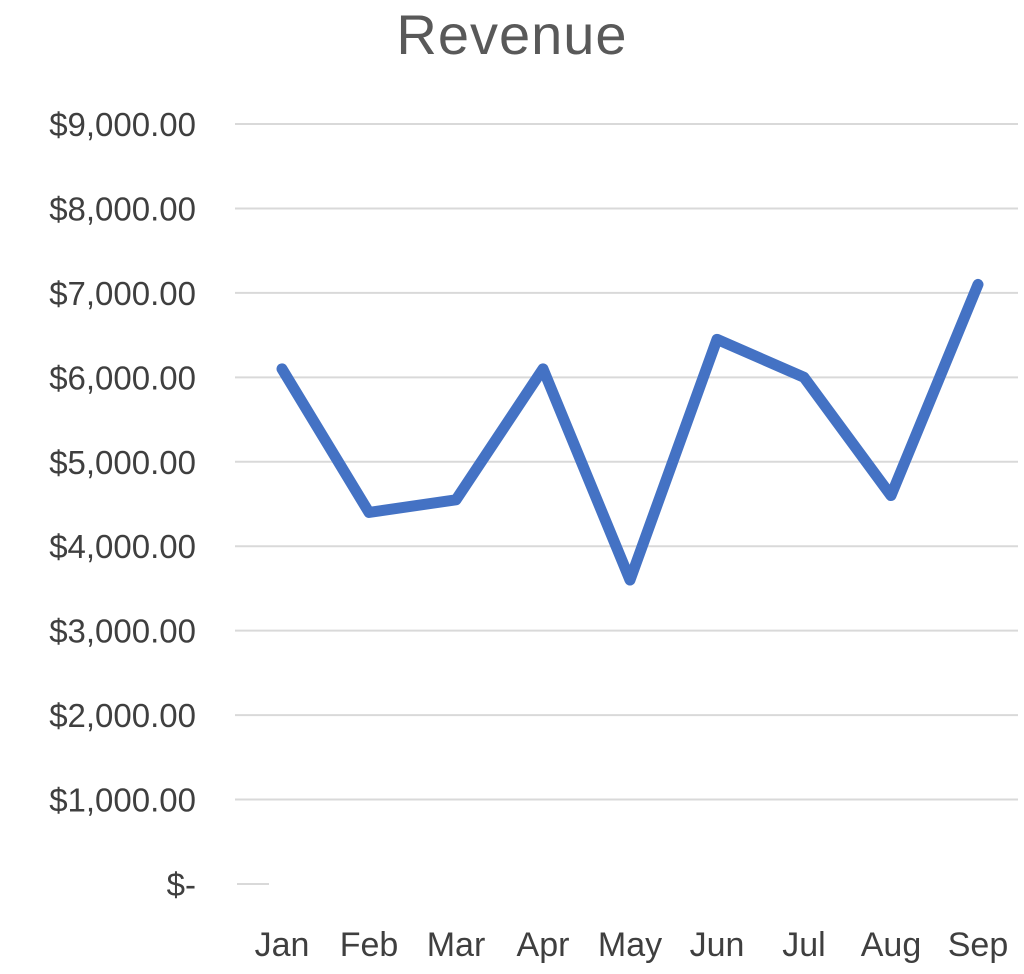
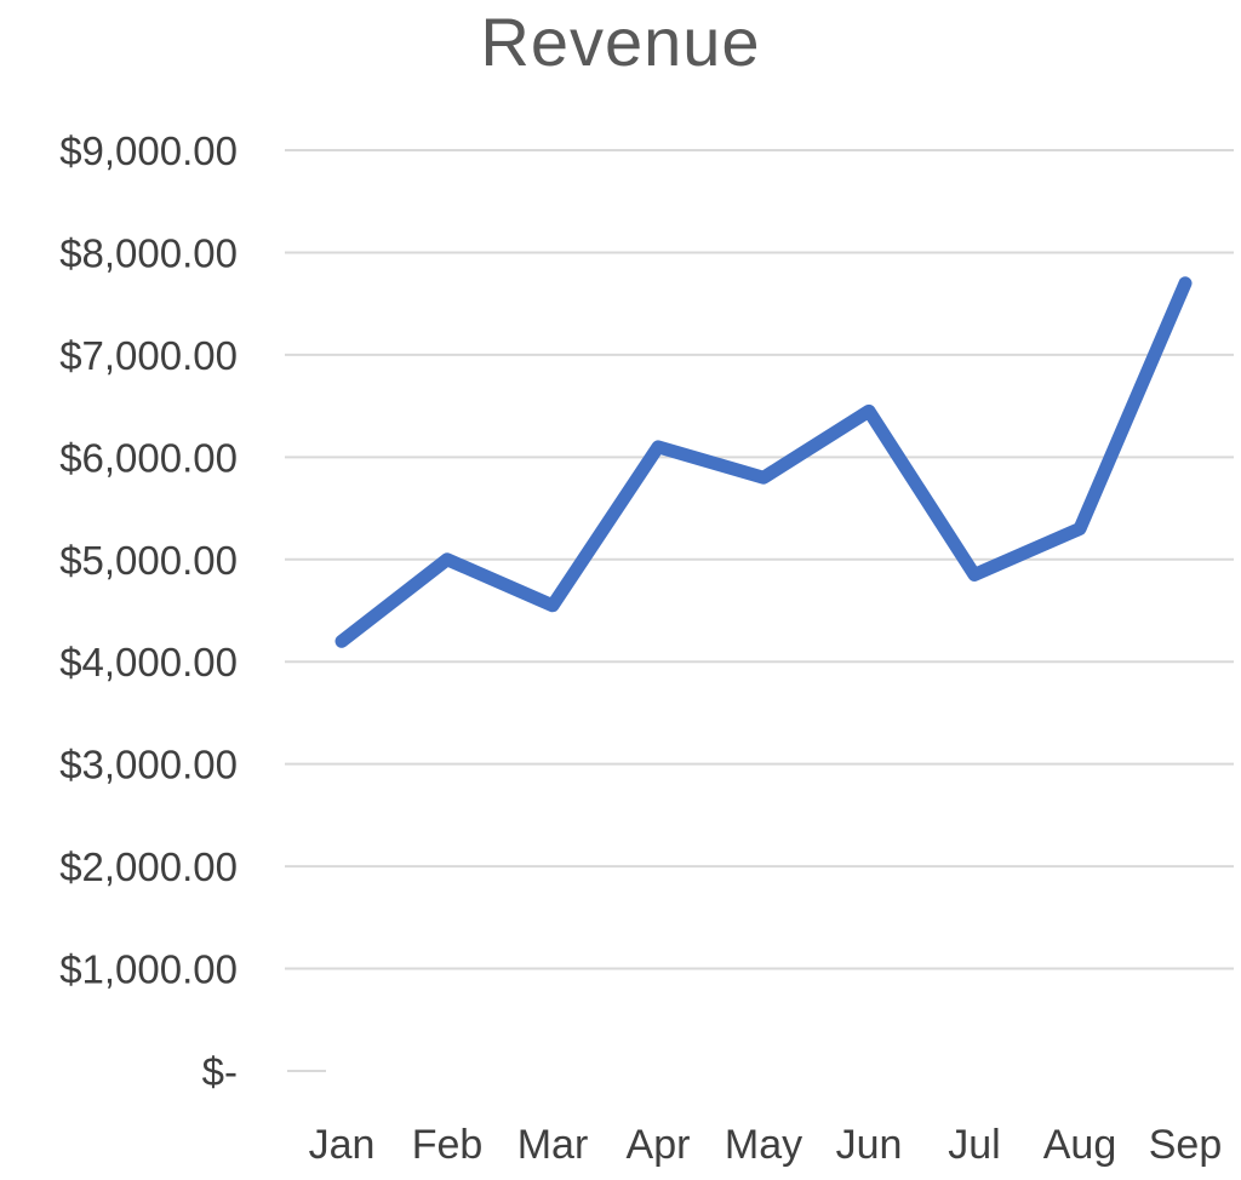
Jan: $6100 -> $4200
Feb: $4400 -> $5000
May: $3600 -> $5800
Jul: $6000 -> $4800
Aug: $4600 -> $5300
Sep: $7100 -> $7700
